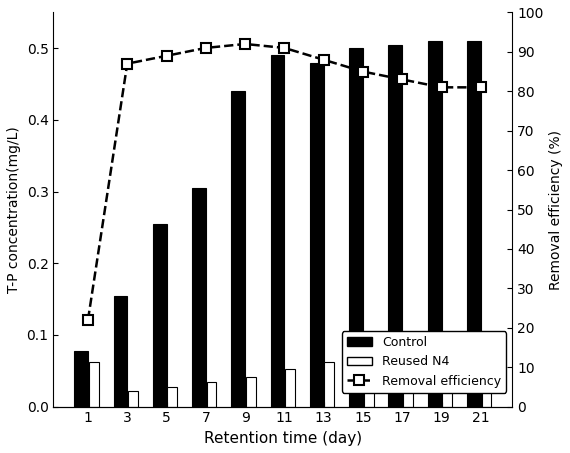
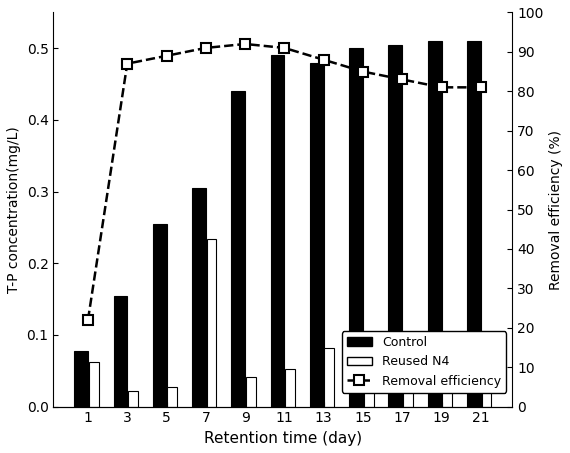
Reused N4/7: 0.035 -> 0.234
Reused N4/13: 0.062 -> 0.082
